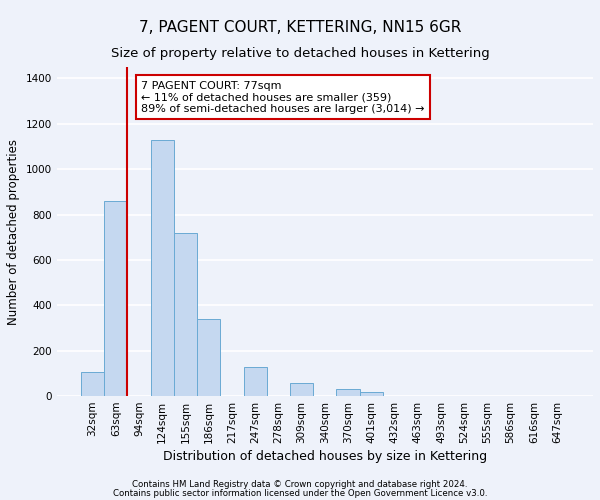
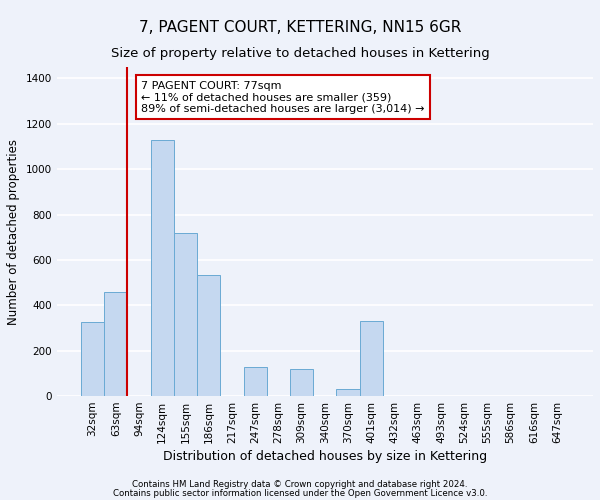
32sqm: 105 -> 325
63sqm: 860 -> 460
186sqm: 340 -> 535
309sqm: 60 -> 120
401sqm: 20 -> 330
